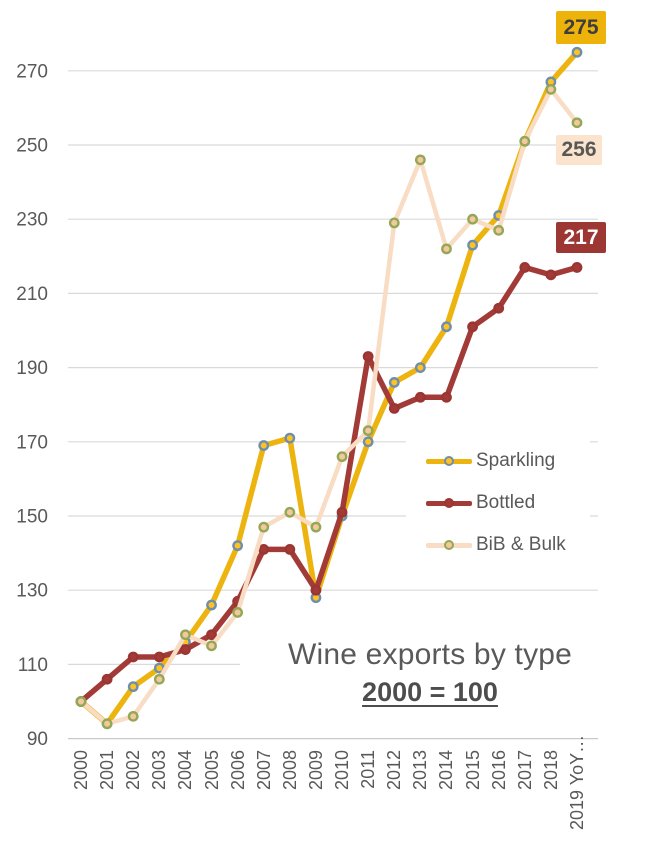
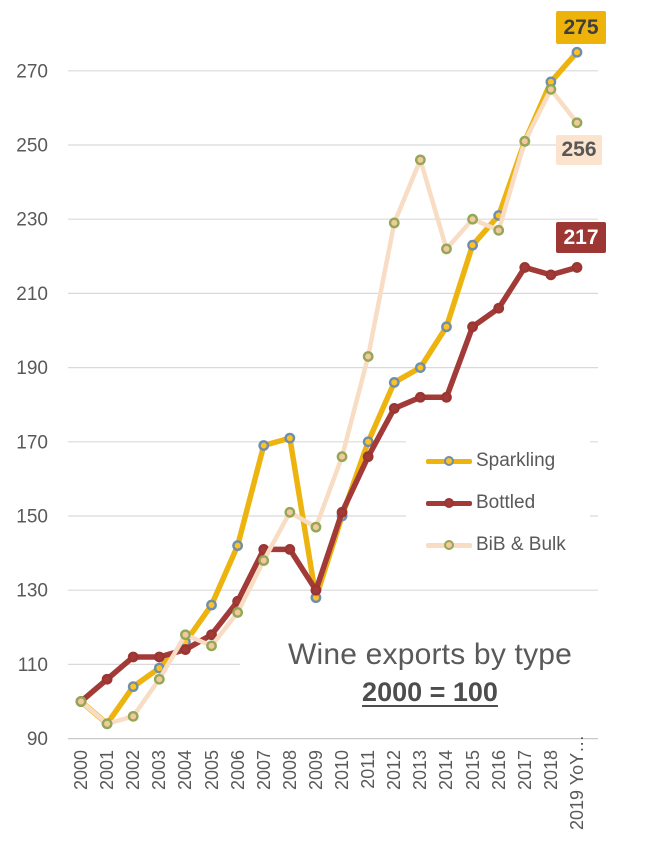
BiB & Bulk/2007: 147 -> 138
Bottled/2011: 193 -> 166
BiB & Bulk/2011: 173 -> 193
